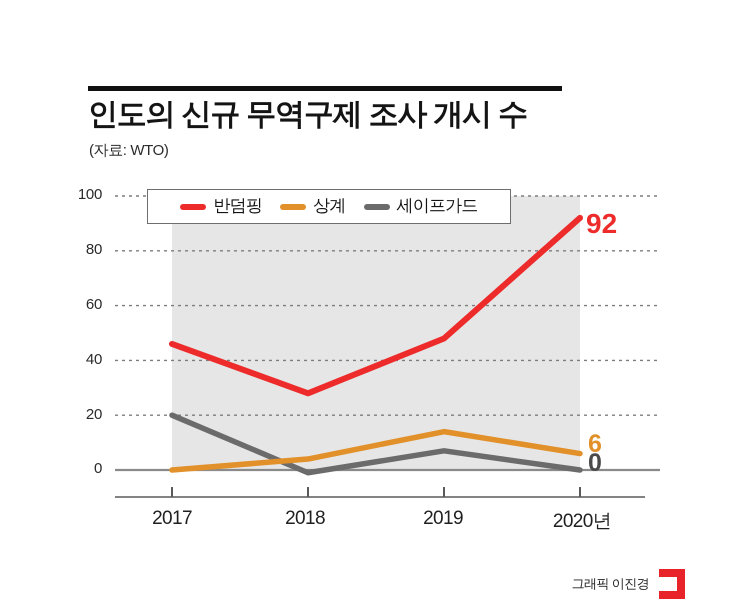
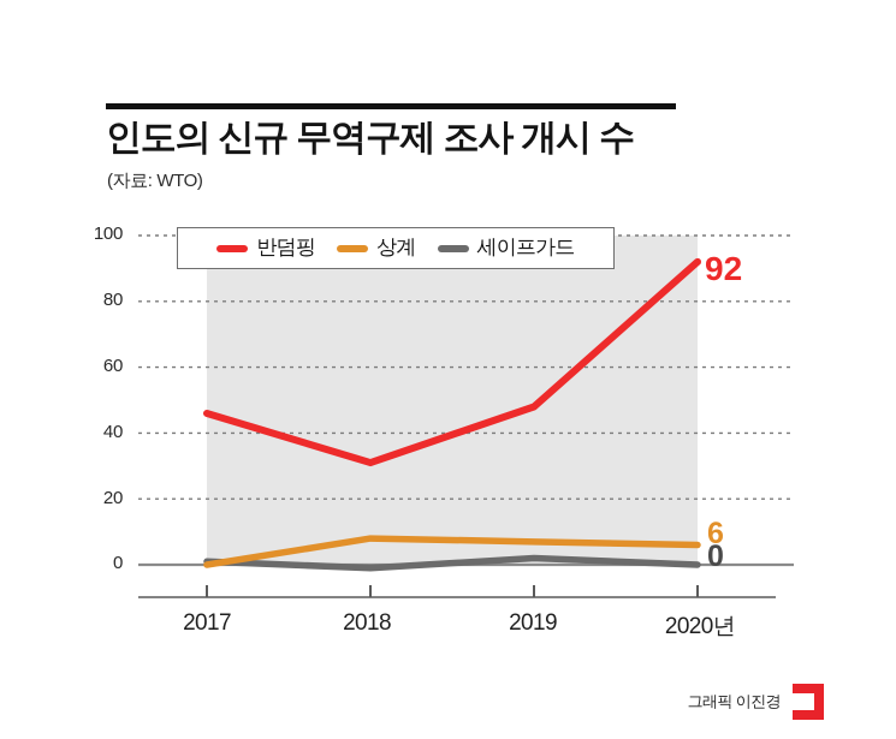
세이프가드/2017: 20 -> 1
반덤핑/2018: 28 -> 31
상계/2018: 4 -> 8
상계/2019: 14 -> 7
세이프가드/2019: 7 -> 2
